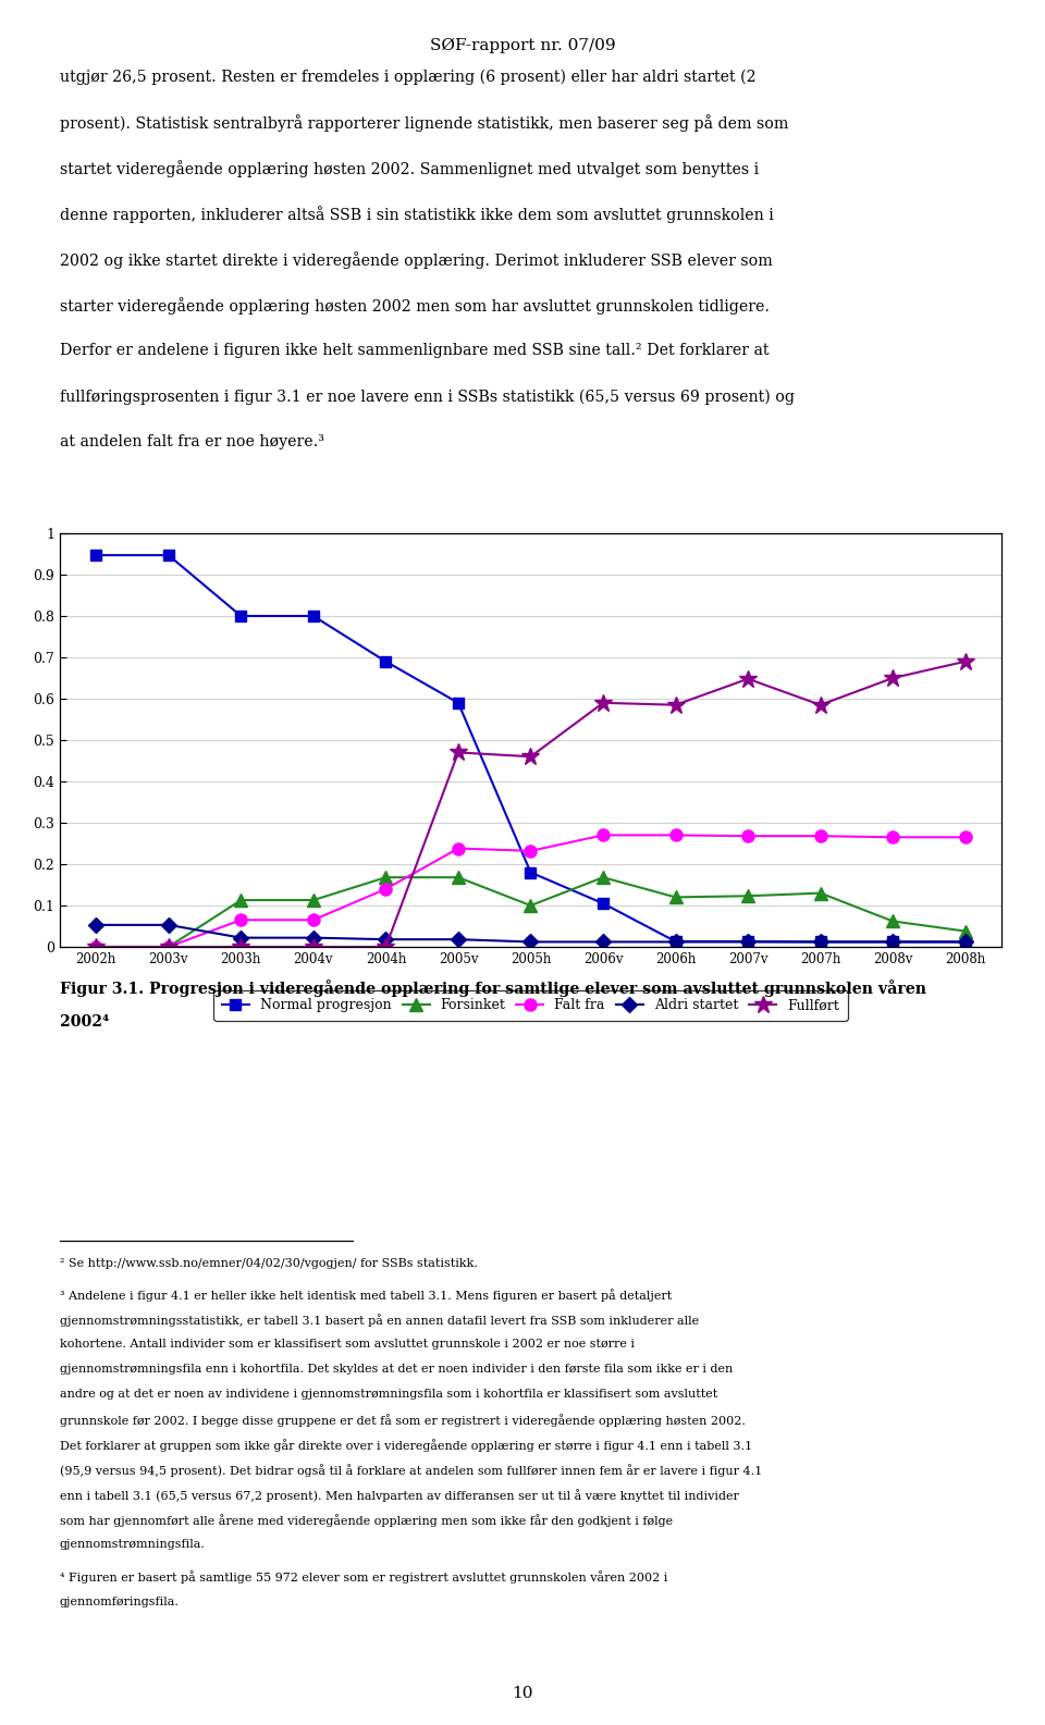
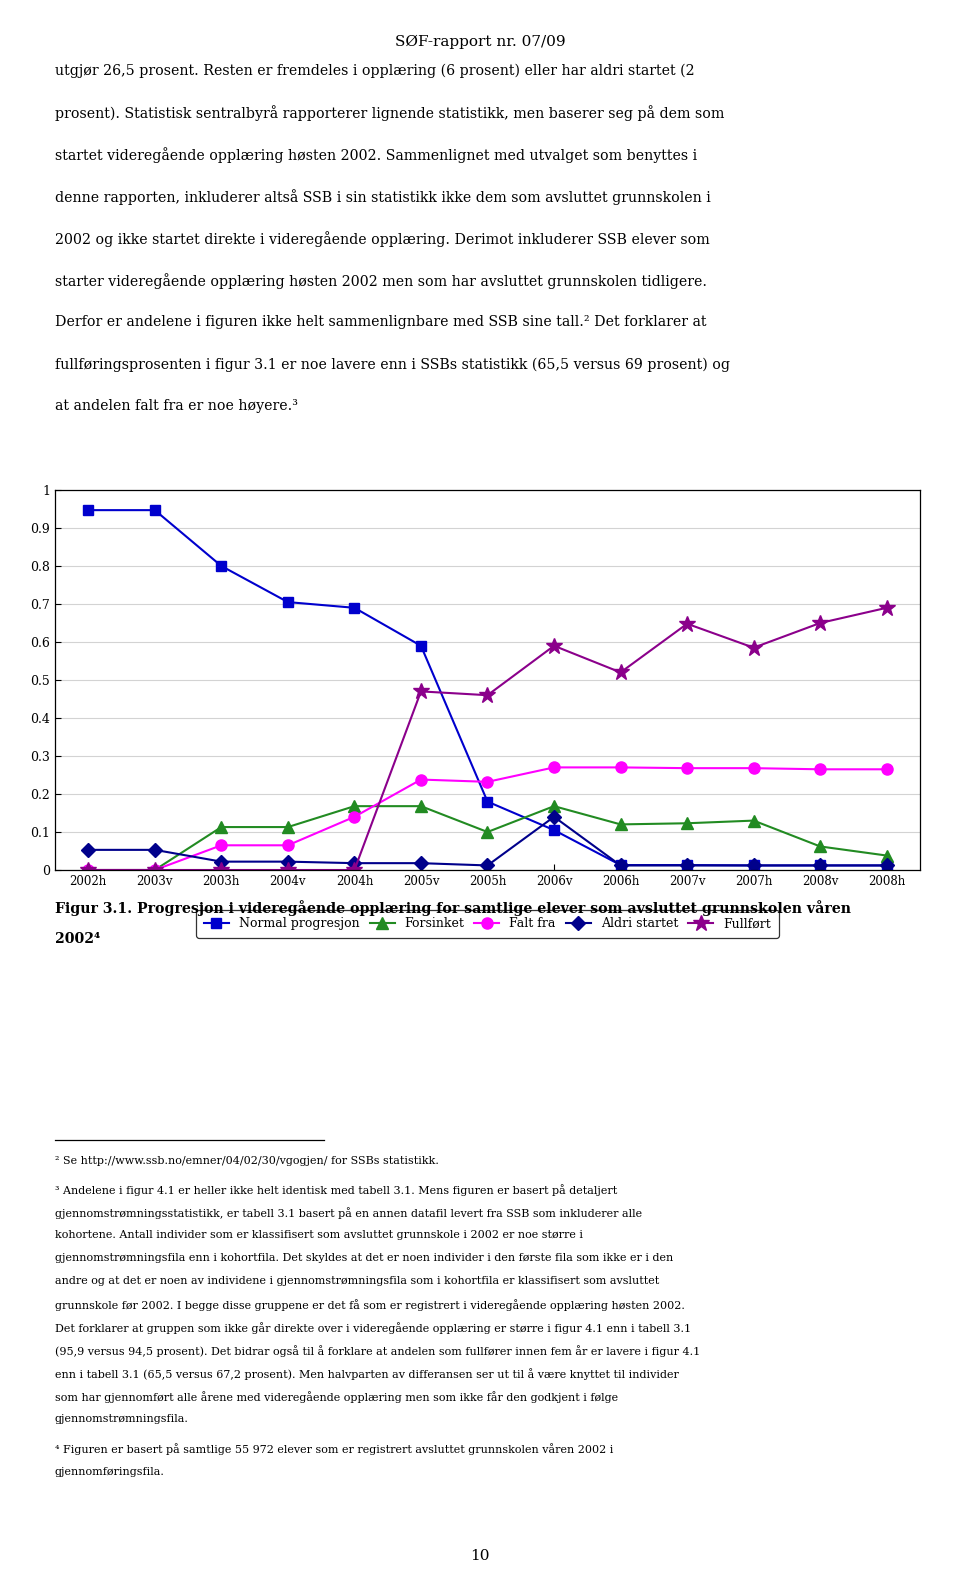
Normal progresjon/2004v: 0.800 -> 0.705
Aldri startet/2006v: 0.012 -> 0.140
Fullført/2006h: 0.585 -> 0.520
